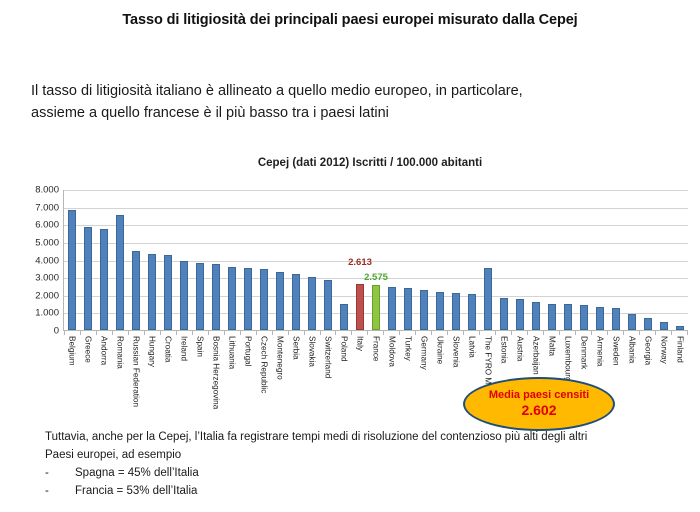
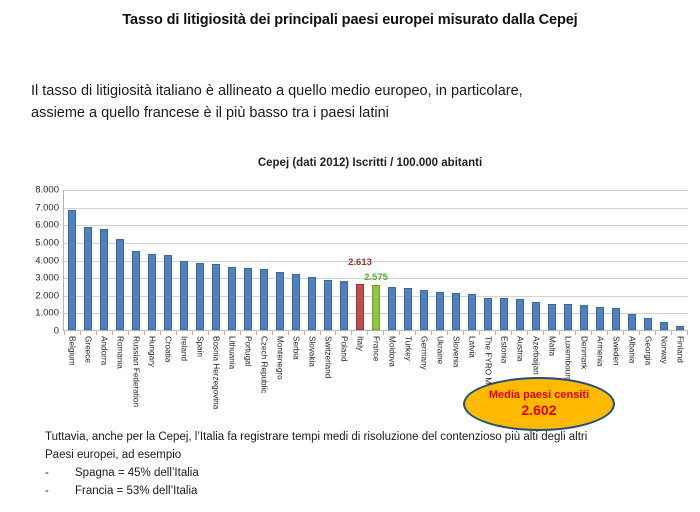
Romania: 6500 -> 5200
Poland: 1500 -> 2800
The FYRO Macedonia: 3500 -> 1800
